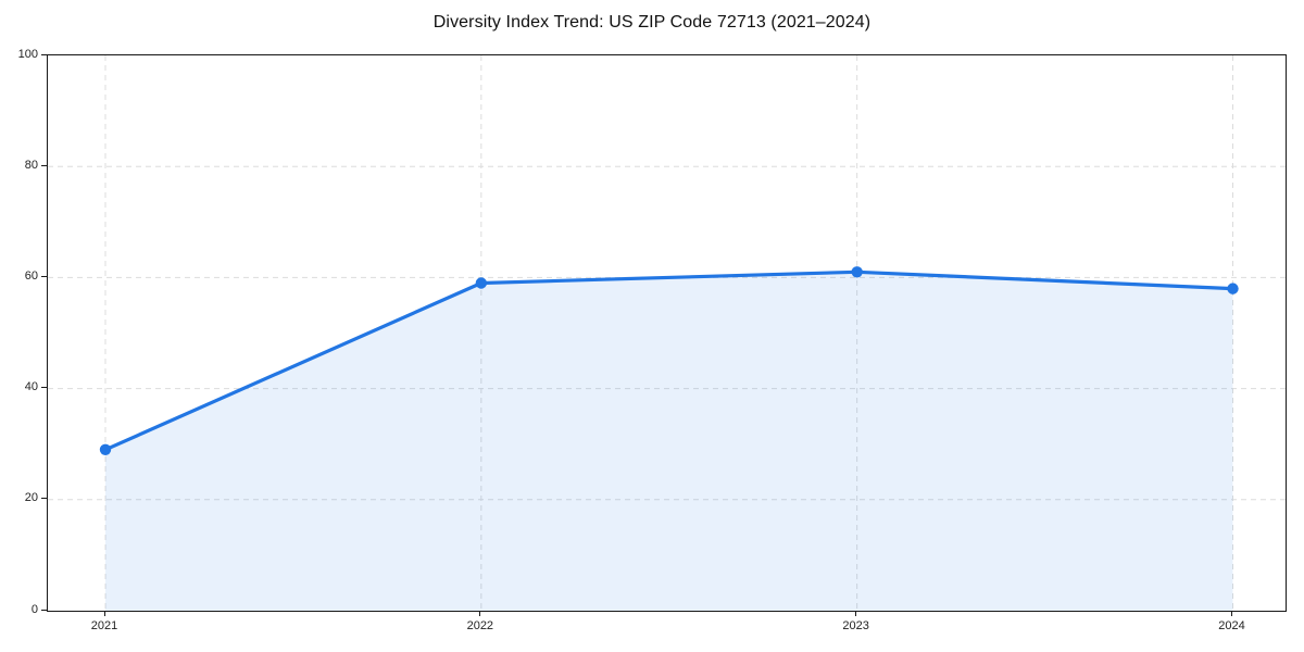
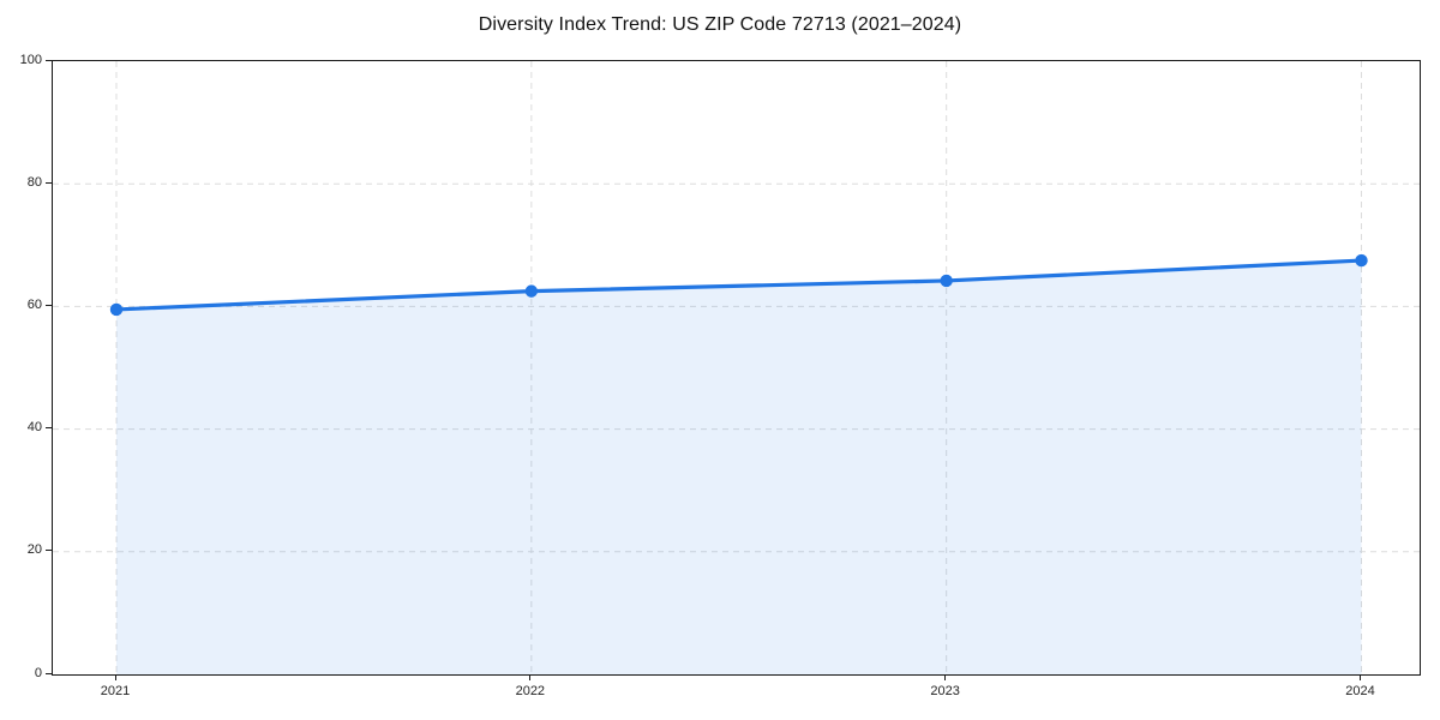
2021: 29 -> 60
2022: 59 -> 62
2023: 61 -> 64
2024: 58 -> 68
